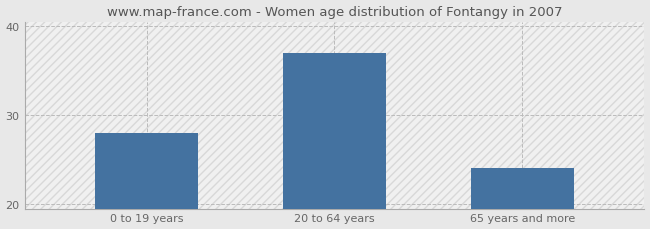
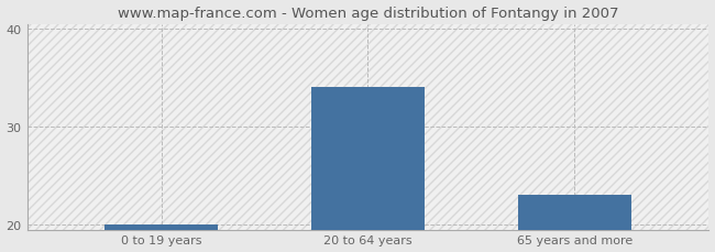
0 to 19 years: 28 -> 20
20 to 64 years: 37 -> 34
65 years and more: 24 -> 23
